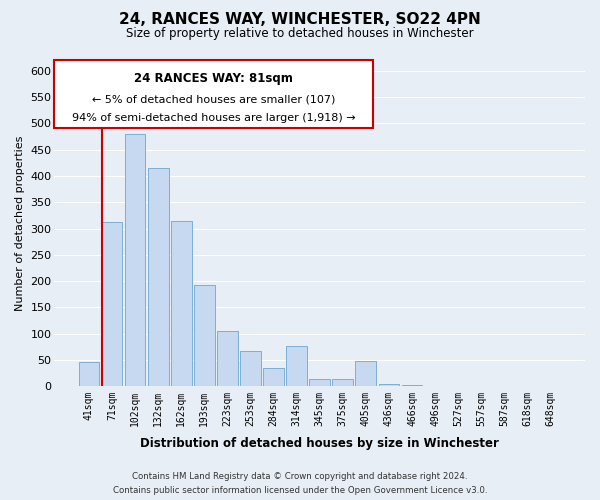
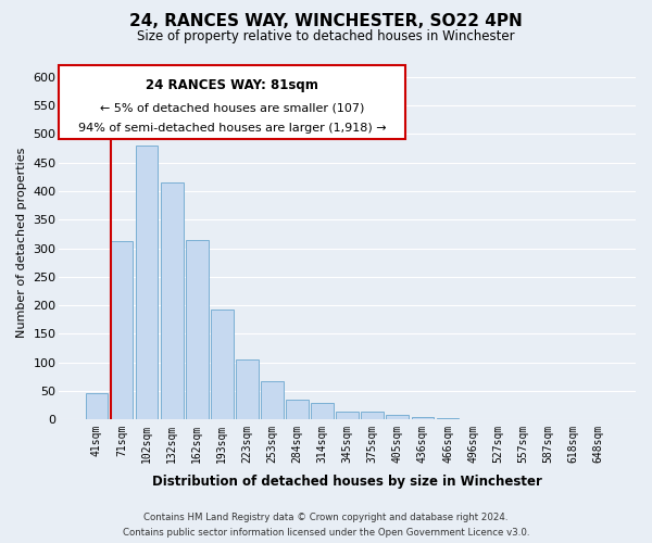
314sqm: 76 -> 30
405sqm: 48 -> 8
